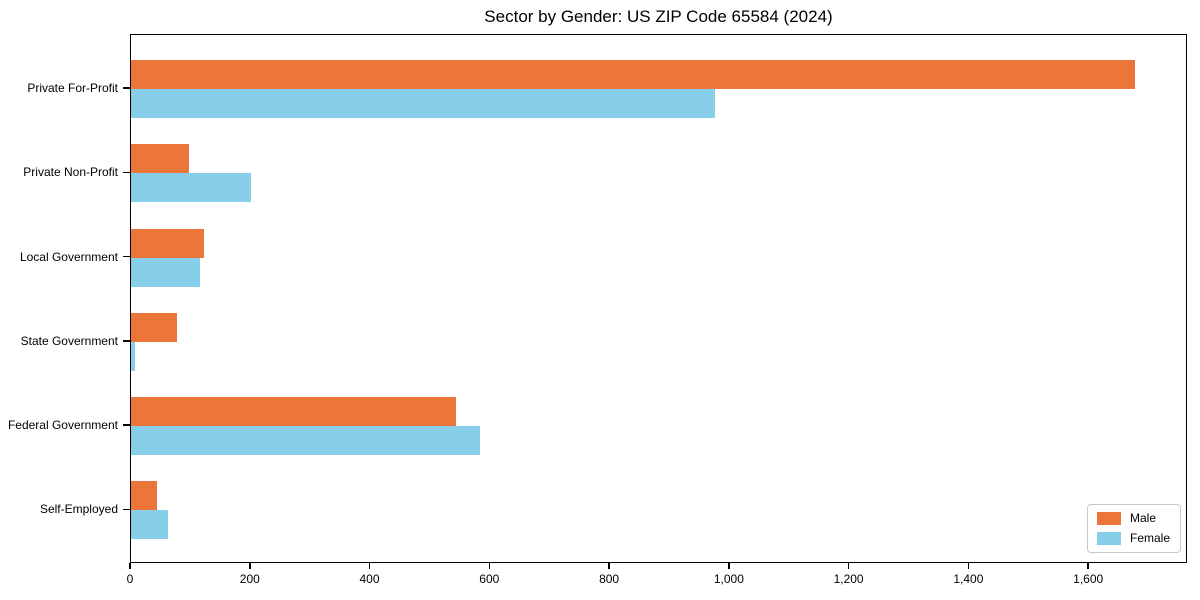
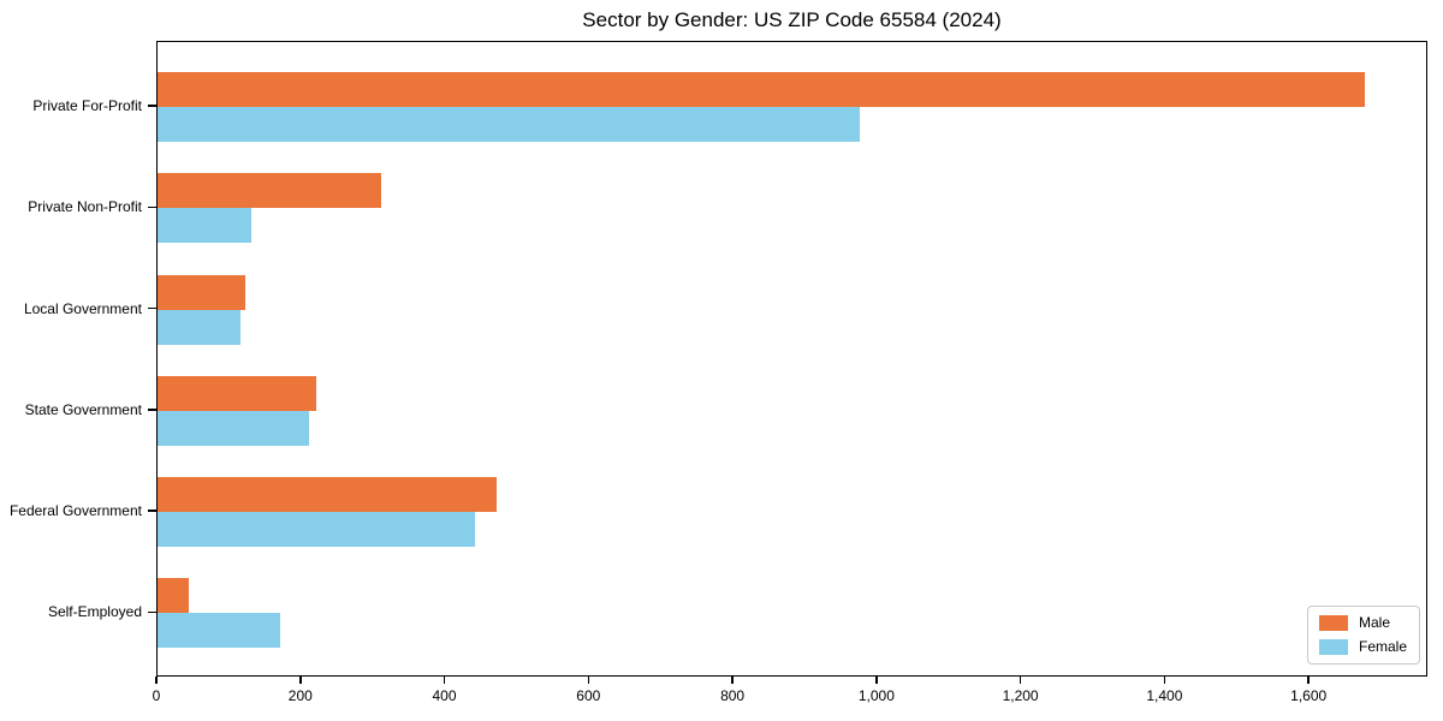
Male/Private Non-Profit: 100 -> 310
Female/Private Non-Profit: 200 -> 130
Male/State Government: 80 -> 220
Female/State Government: 10 -> 210
Male/Federal Government: 540 -> 470
Female/Federal Government: 580 -> 440
Female/Self-Employed: 60 -> 170
